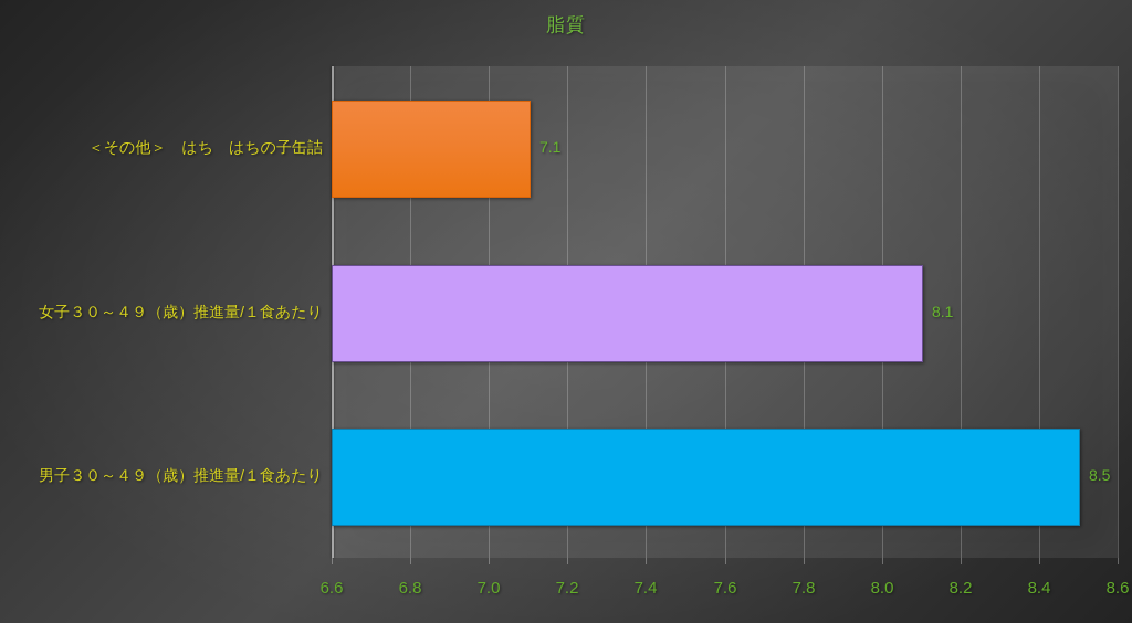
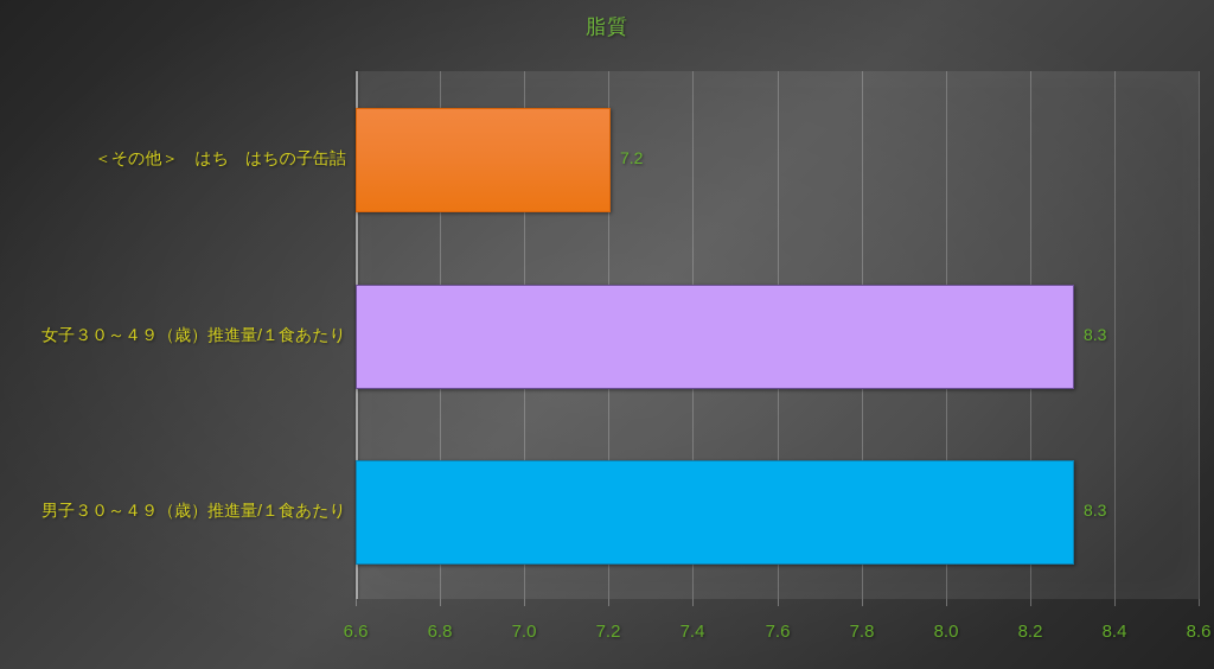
＜その他＞ はち はちの子缶詰: 7.1 -> 7.2
女子３０～４９（歳）推進量/１食あたり: 8.1 -> 8.3
男子３０～４９（歳）推進量/１食あたり: 8.5 -> 8.3
